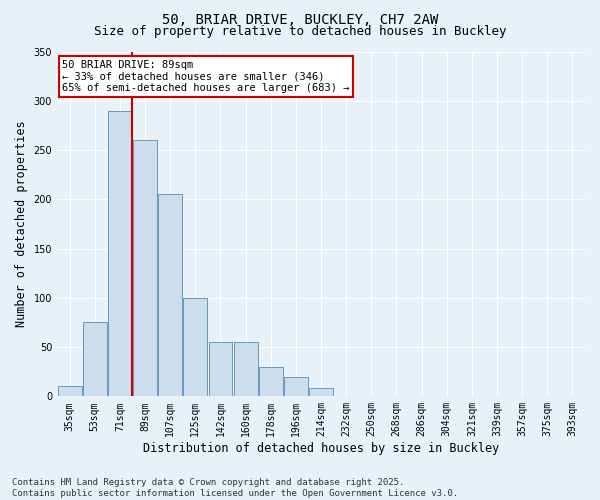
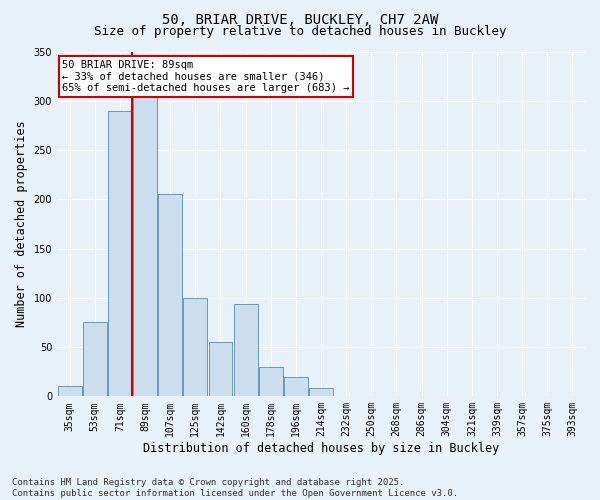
89sqm: 260 -> 306
160sqm: 55 -> 94
